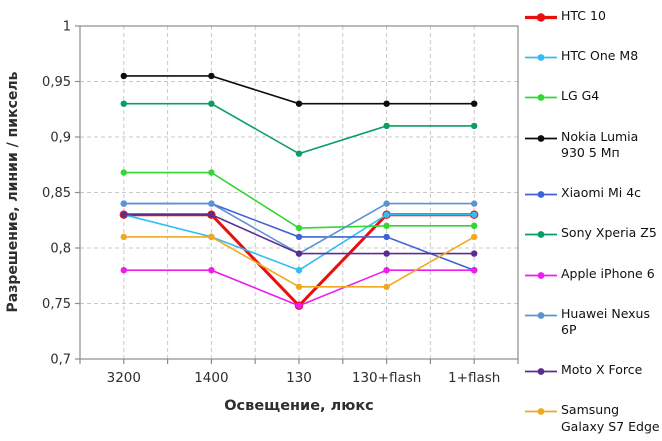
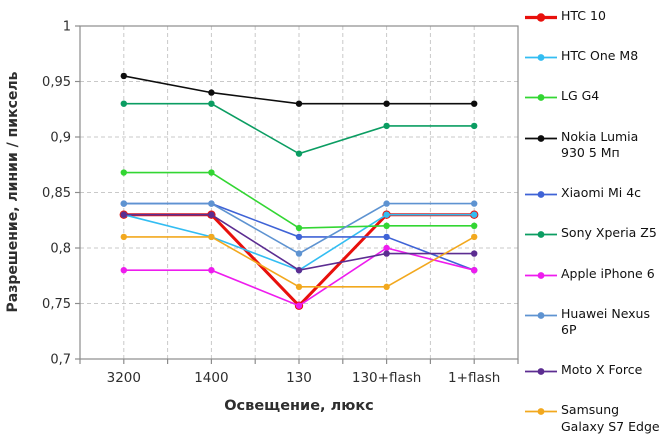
Nokia Lumia 930 5 Мп/1400: 0,95 -> 0,94
Moto X Force/130: 0,80 -> 0,78
Apple iPhone 6/130+flash: 0,78 -> 0,80
